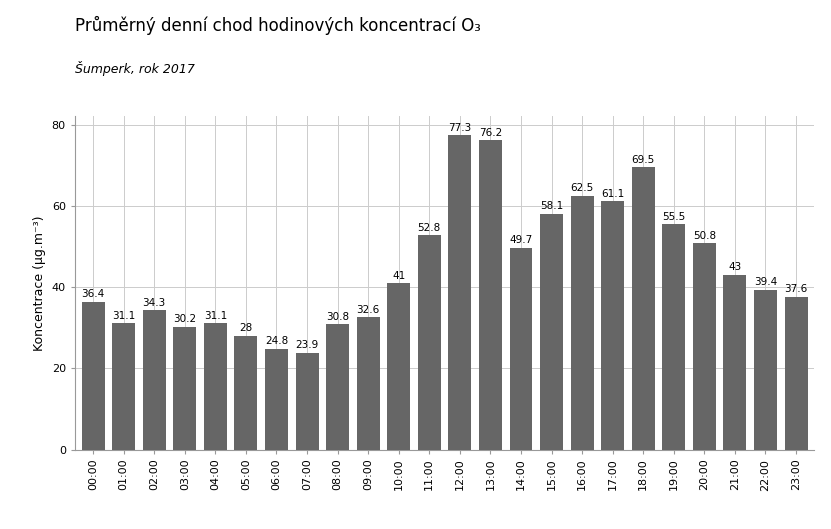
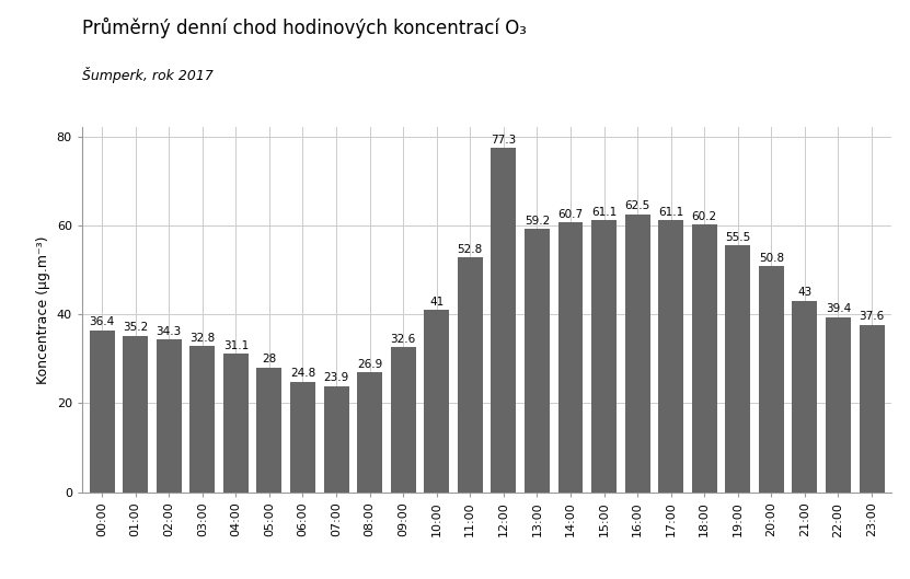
01:00: 31.1 -> 35.2
03:00: 30.2 -> 32.8
08:00: 30.8 -> 26.9
13:00: 76.2 -> 59.2
14:00: 49.7 -> 60.7
15:00: 58.1 -> 61.1
18:00: 69.5 -> 60.2
